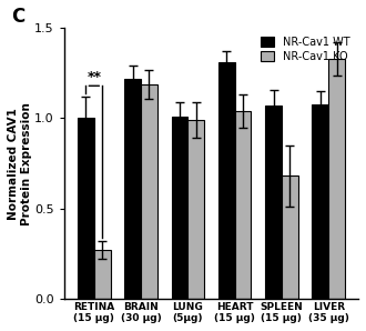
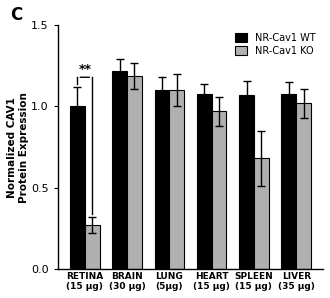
NR-Cav1 WT/LUNG (5μg): 1.01 -> 1.10
NR-Cav1 KO/LUNG (5μg): 0.99 -> 1.10
NR-Cav1 WT/HEART (15 μg): 1.31 -> 1.08
NR-Cav1 KO/HEART (15 μg): 1.04 -> 0.97
NR-Cav1 KO/LIVER (35 μg): 1.33 -> 1.02
